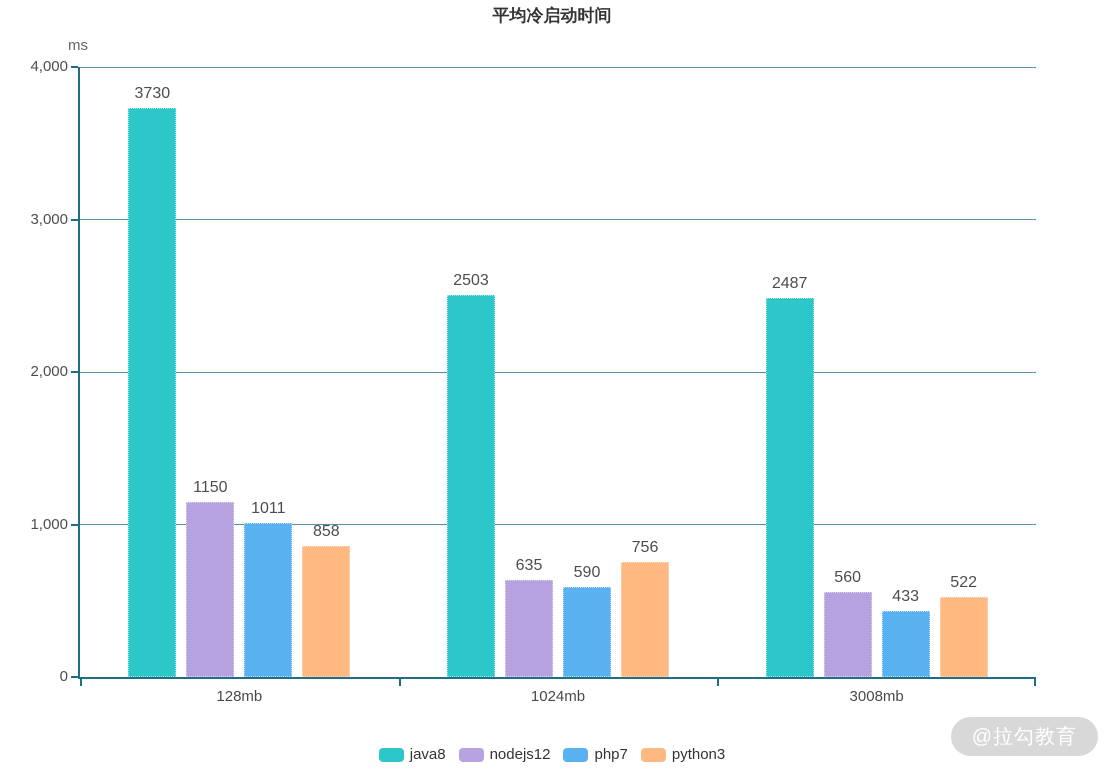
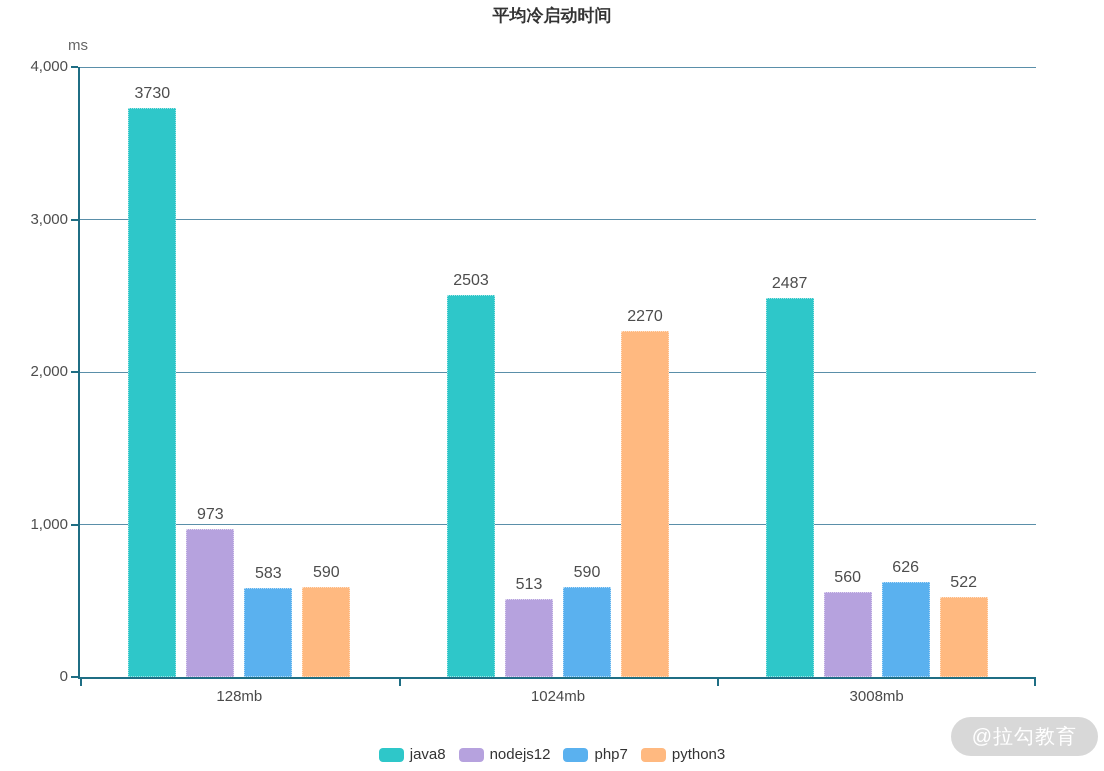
nodejs12/128mb: 1150 -> 973
php7/128mb: 1011 -> 583
python3/128mb: 858 -> 590
nodejs12/1024mb: 635 -> 513
python3/1024mb: 756 -> 2270
php7/3008mb: 433 -> 626
